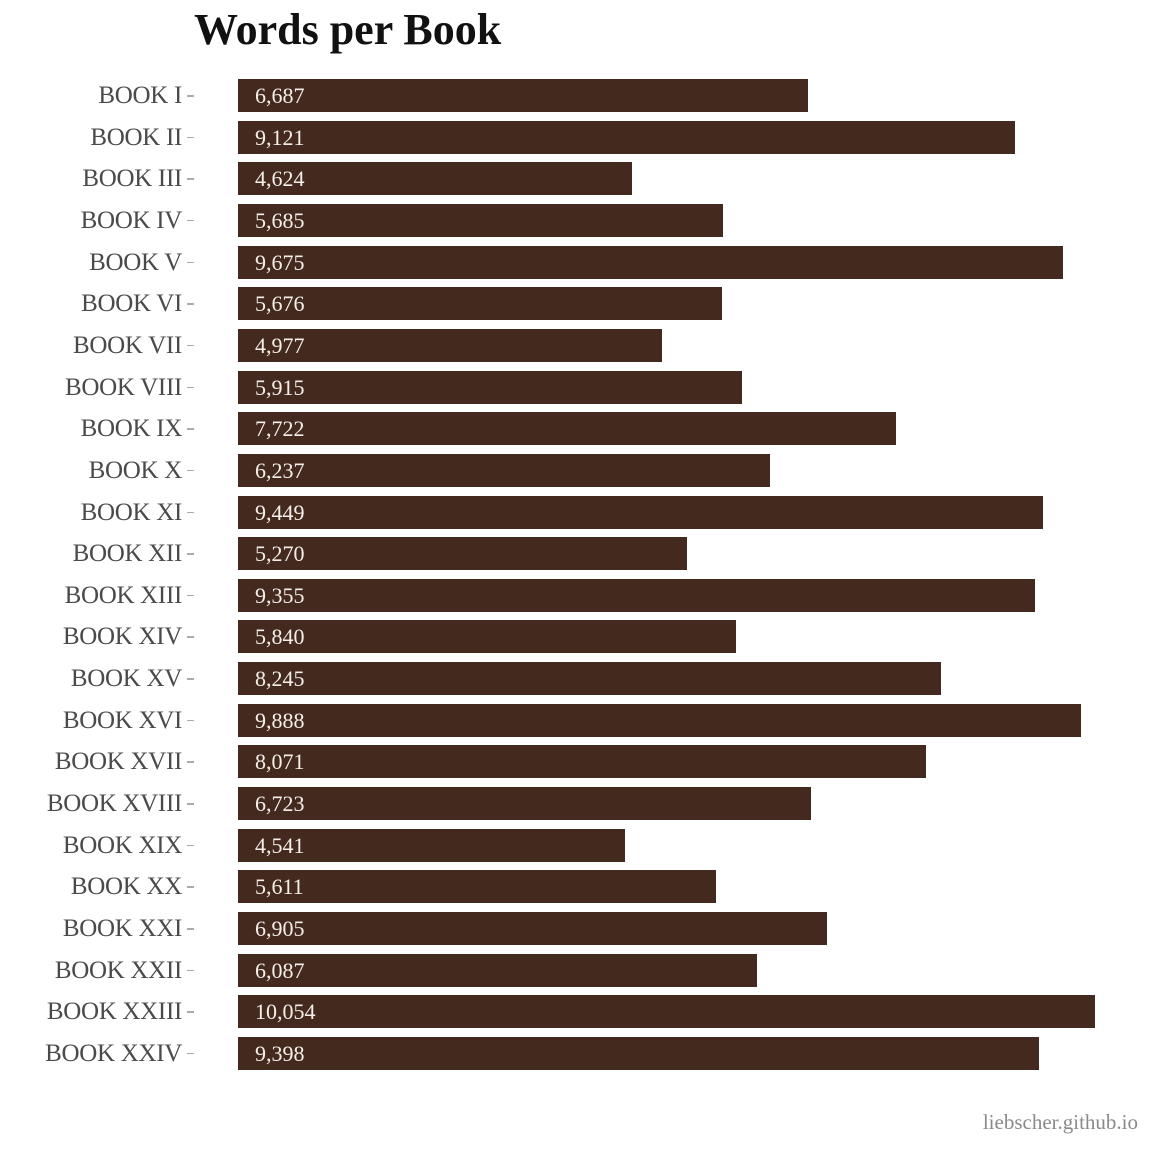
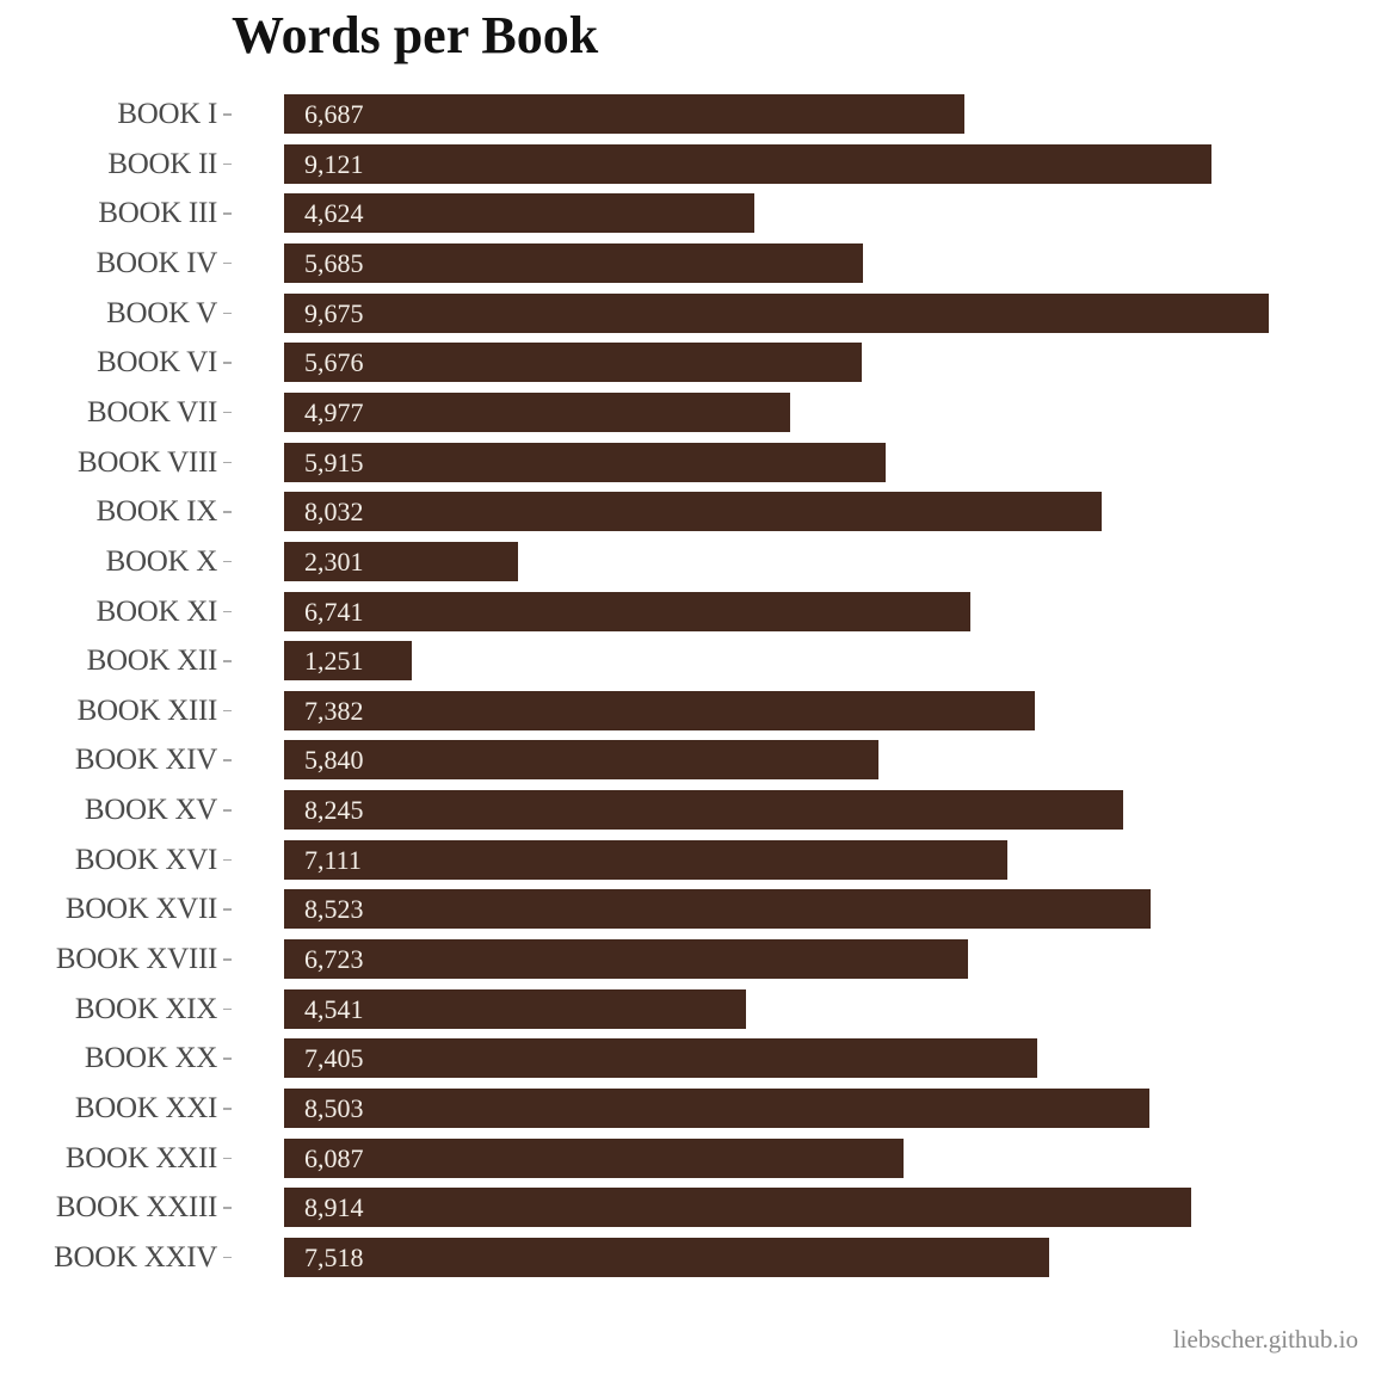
BOOK IX: 7,722 -> 8,032
BOOK X: 6,237 -> 2,301
BOOK XI: 9,449 -> 6,741
BOOK XII: 5,270 -> 1,251
BOOK XIII: 9,355 -> 7,382
BOOK XVI: 9,888 -> 7,111
BOOK XVII: 8,071 -> 8,523
BOOK XX: 5,611 -> 7,405
BOOK XXI: 6,905 -> 8,503
BOOK XXIII: 10,054 -> 8,914
BOOK XXIV: 9,398 -> 7,518
